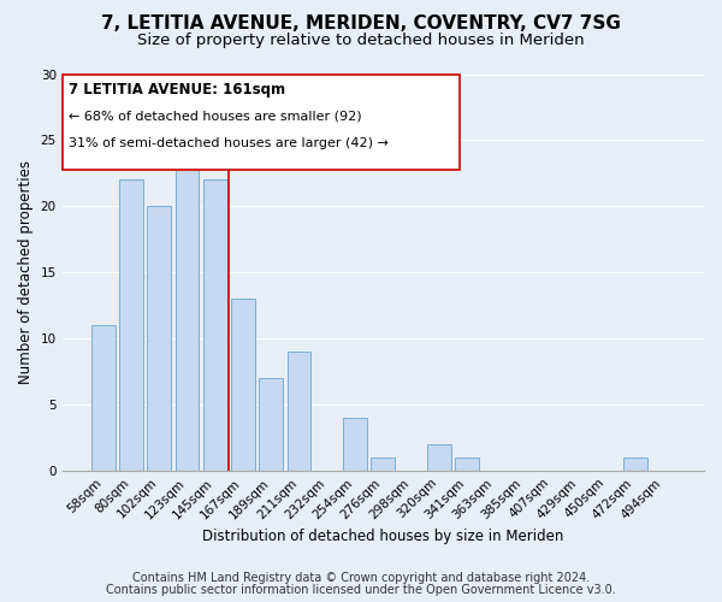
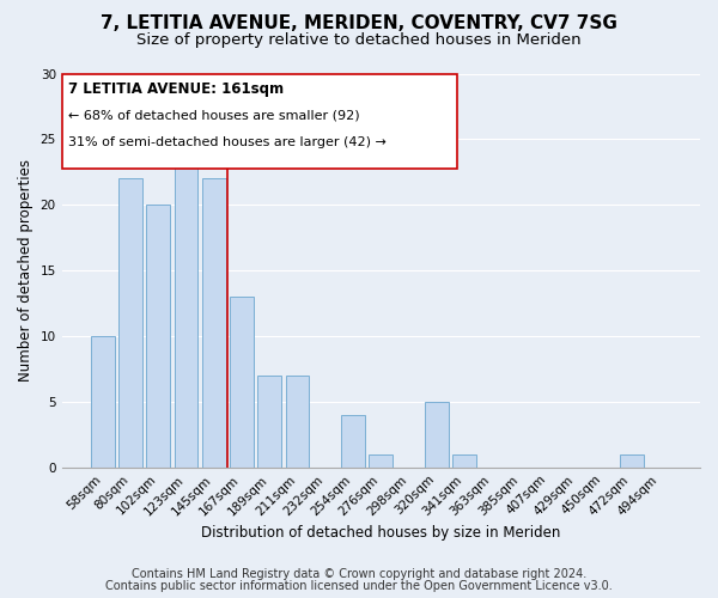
58sqm: 11 -> 10
211sqm: 9 -> 7
320sqm: 2 -> 5
